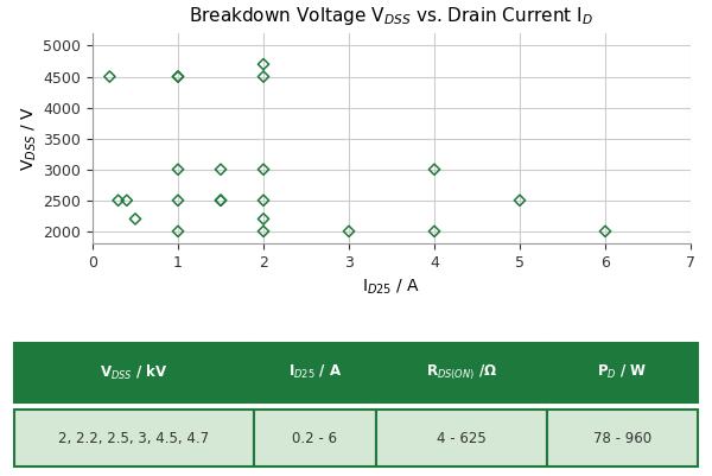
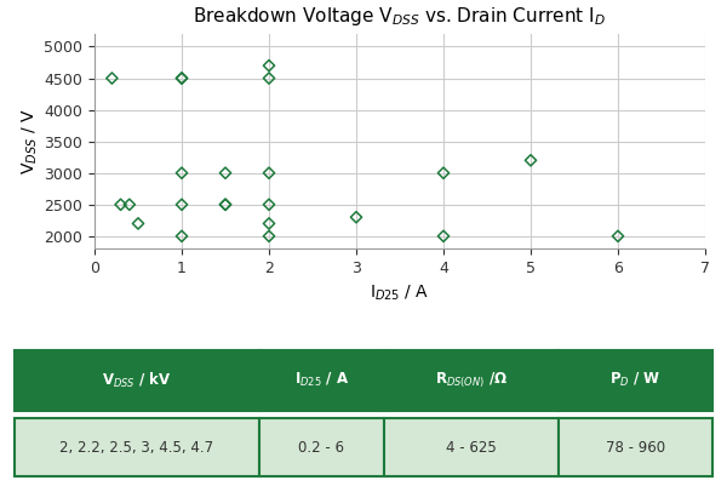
3: 2000 -> 2300
5: 2500 -> 3200
